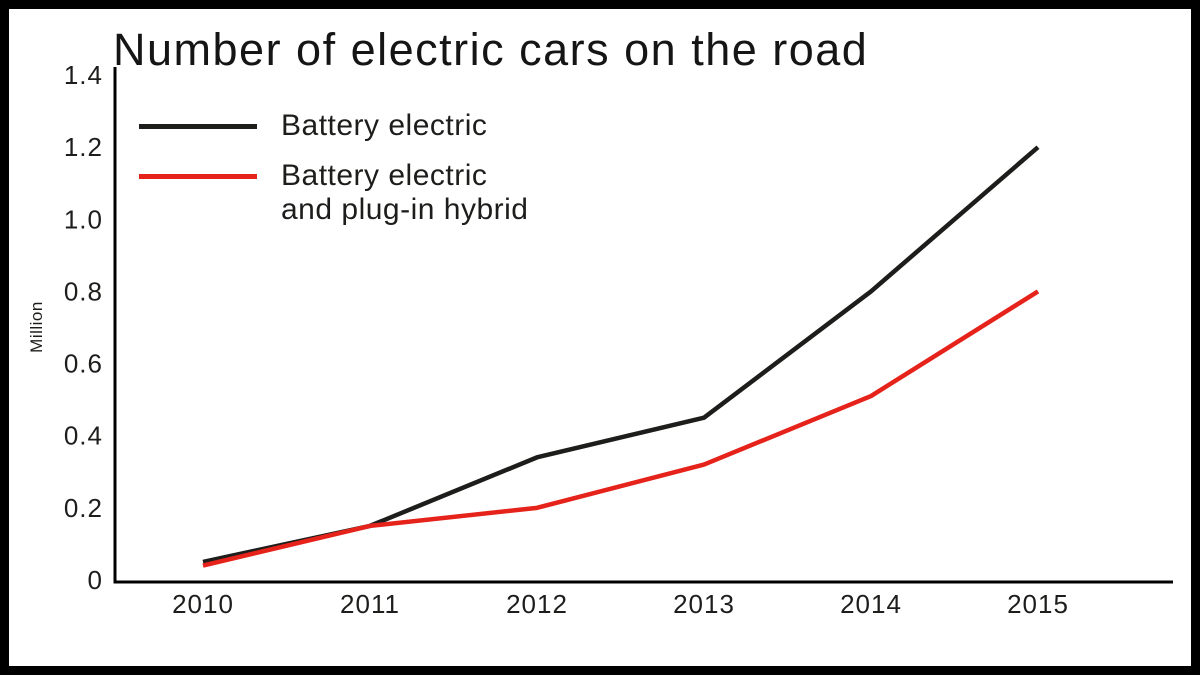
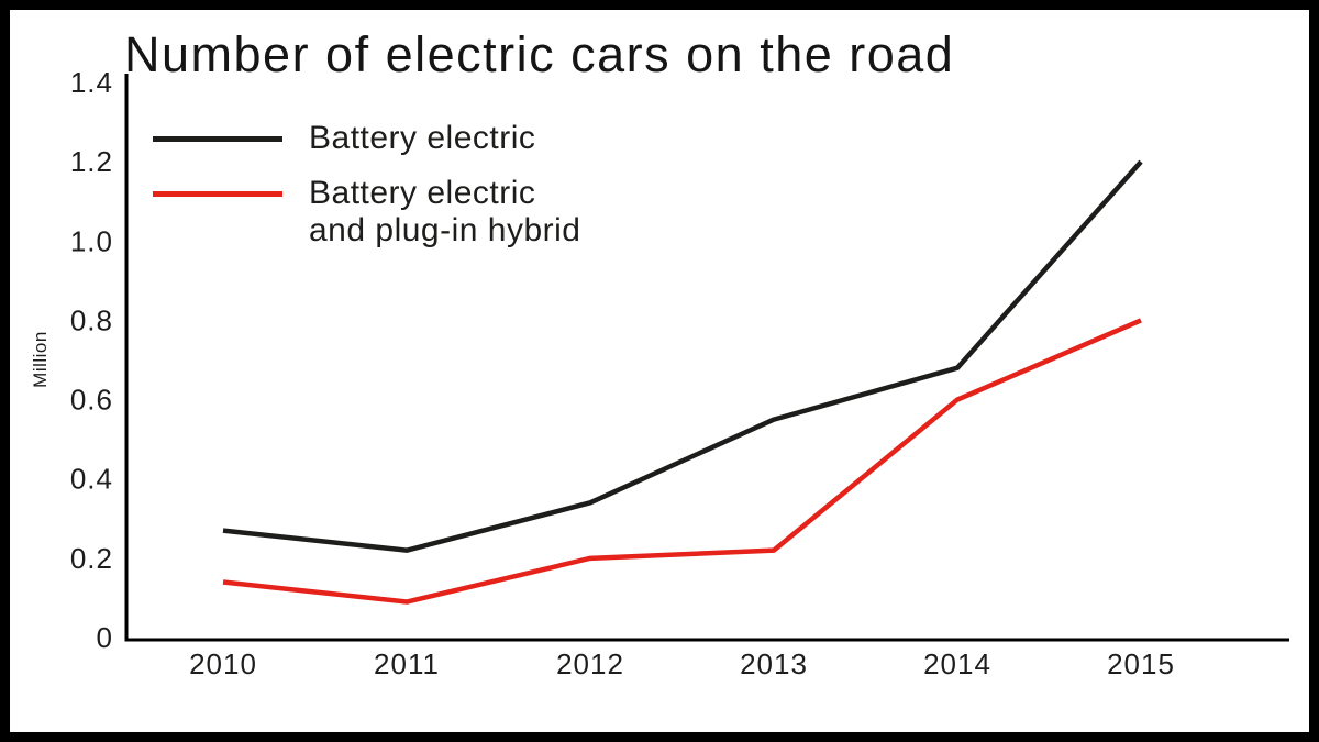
Battery electric/2010: 0.05 -> 0.27
Battery electric and plug-in hybrid/2010: 0.04 -> 0.14
Battery electric/2011: 0.15 -> 0.22
Battery electric and plug-in hybrid/2011: 0.15 -> 0.09
Battery electric/2013: 0.45 -> 0.55
Battery electric and plug-in hybrid/2013: 0.32 -> 0.22
Battery electric/2014: 0.80 -> 0.68
Battery electric and plug-in hybrid/2014: 0.51 -> 0.60
